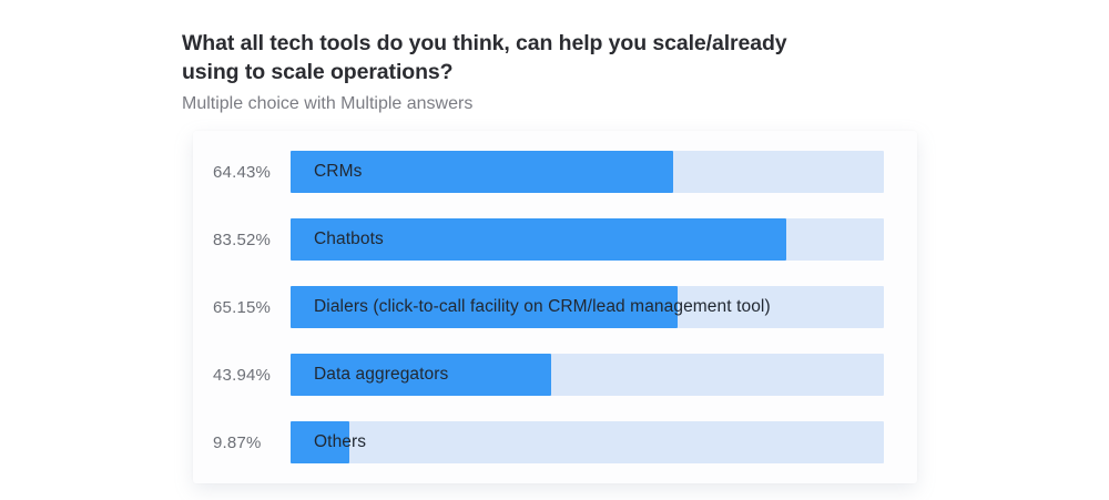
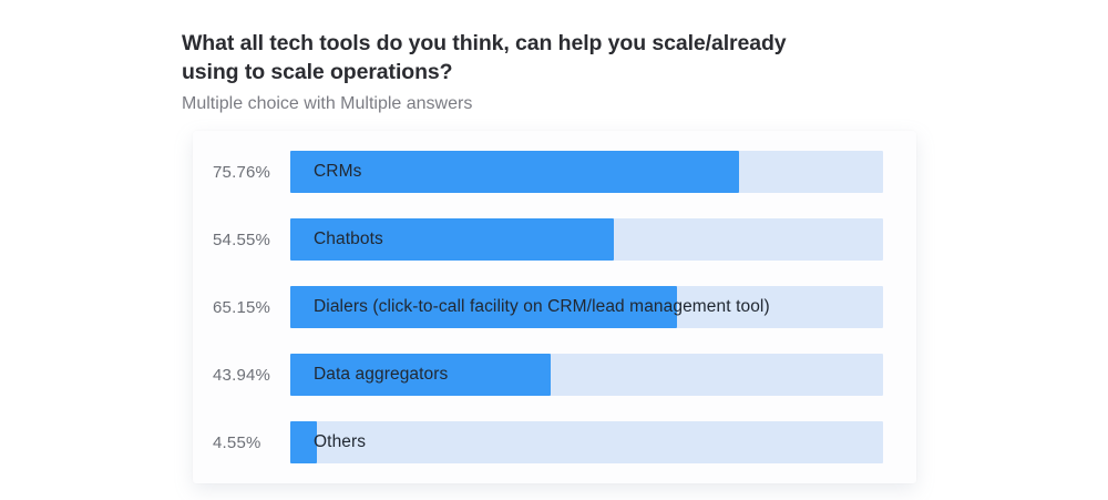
CRMs: 64.43% -> 75.76%
Chatbots: 83.52% -> 54.55%
Others: 9.87% -> 4.55%
